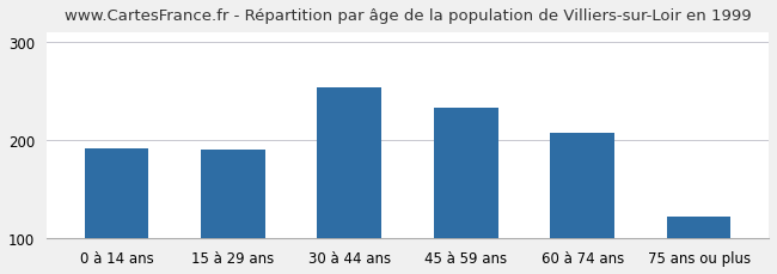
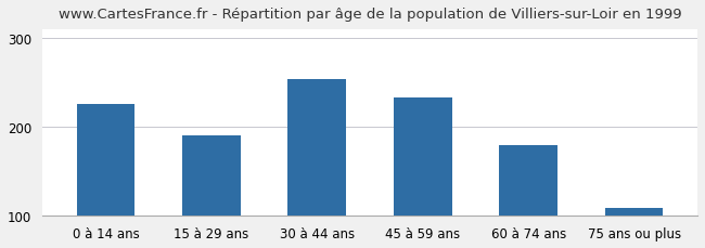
0 à 14 ans: 192 -> 226
60 à 74 ans: 208 -> 180
75 ans ou plus: 122 -> 109
